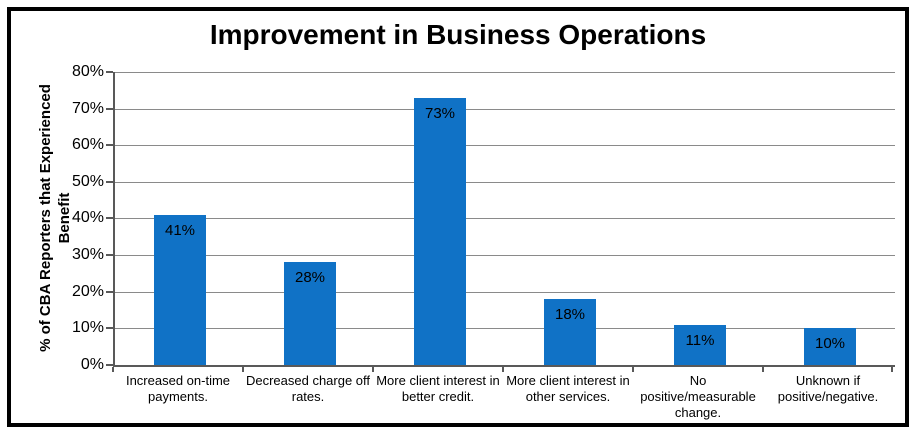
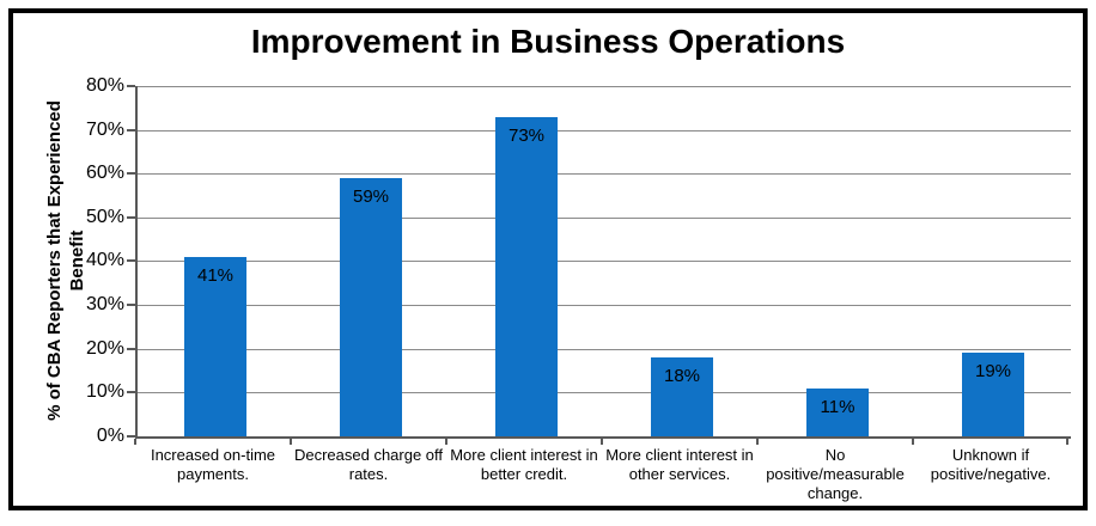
Decreased charge off rates.: 28% -> 59%
Unknown if positive/negative.: 10% -> 19%
